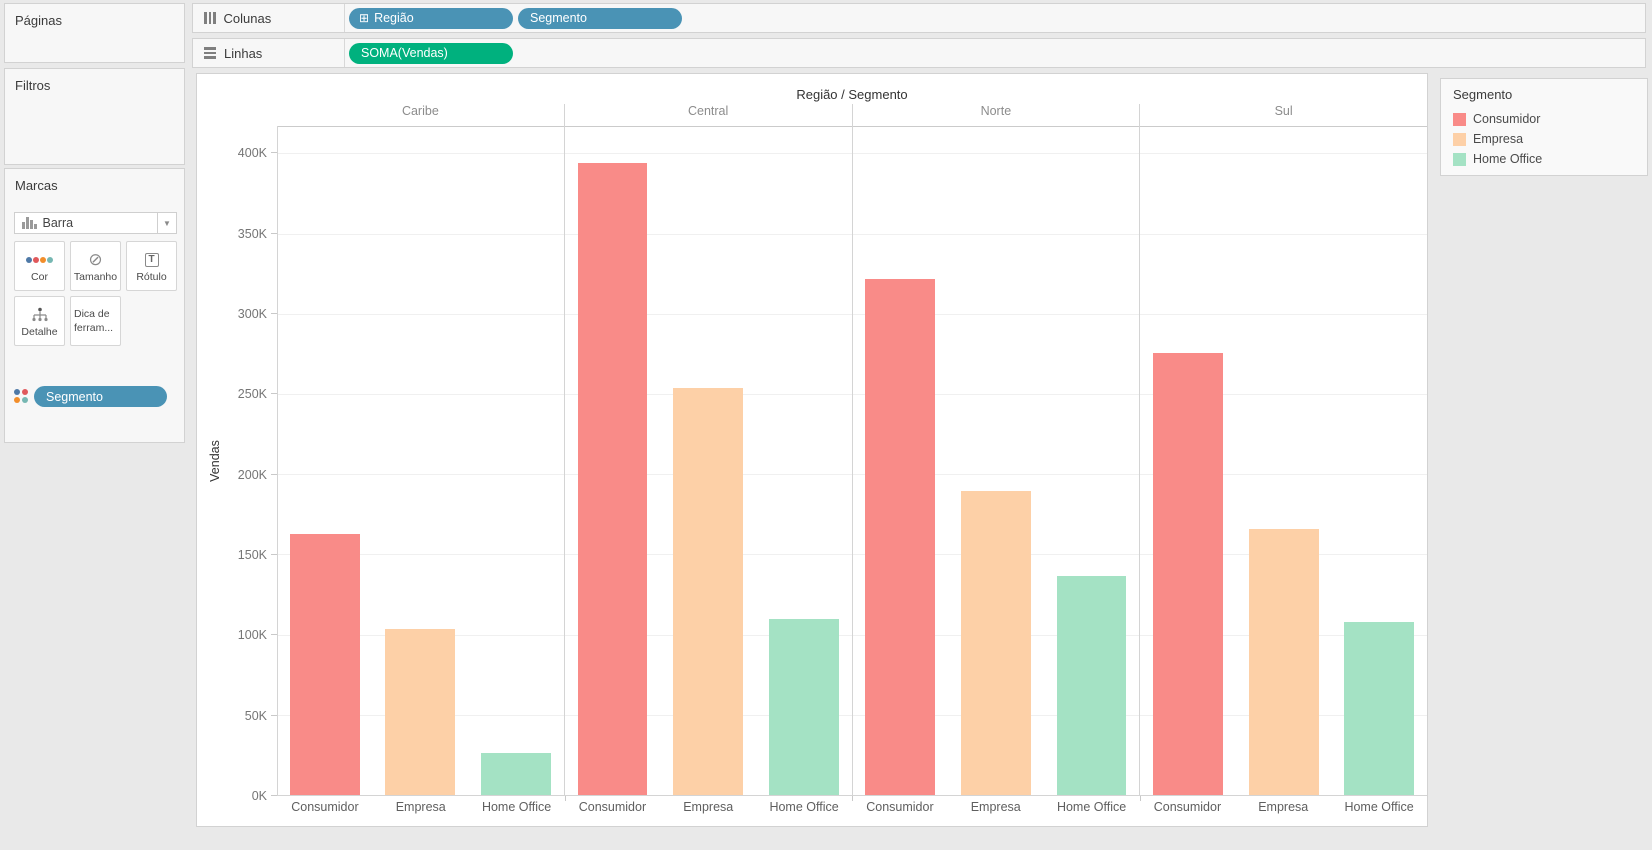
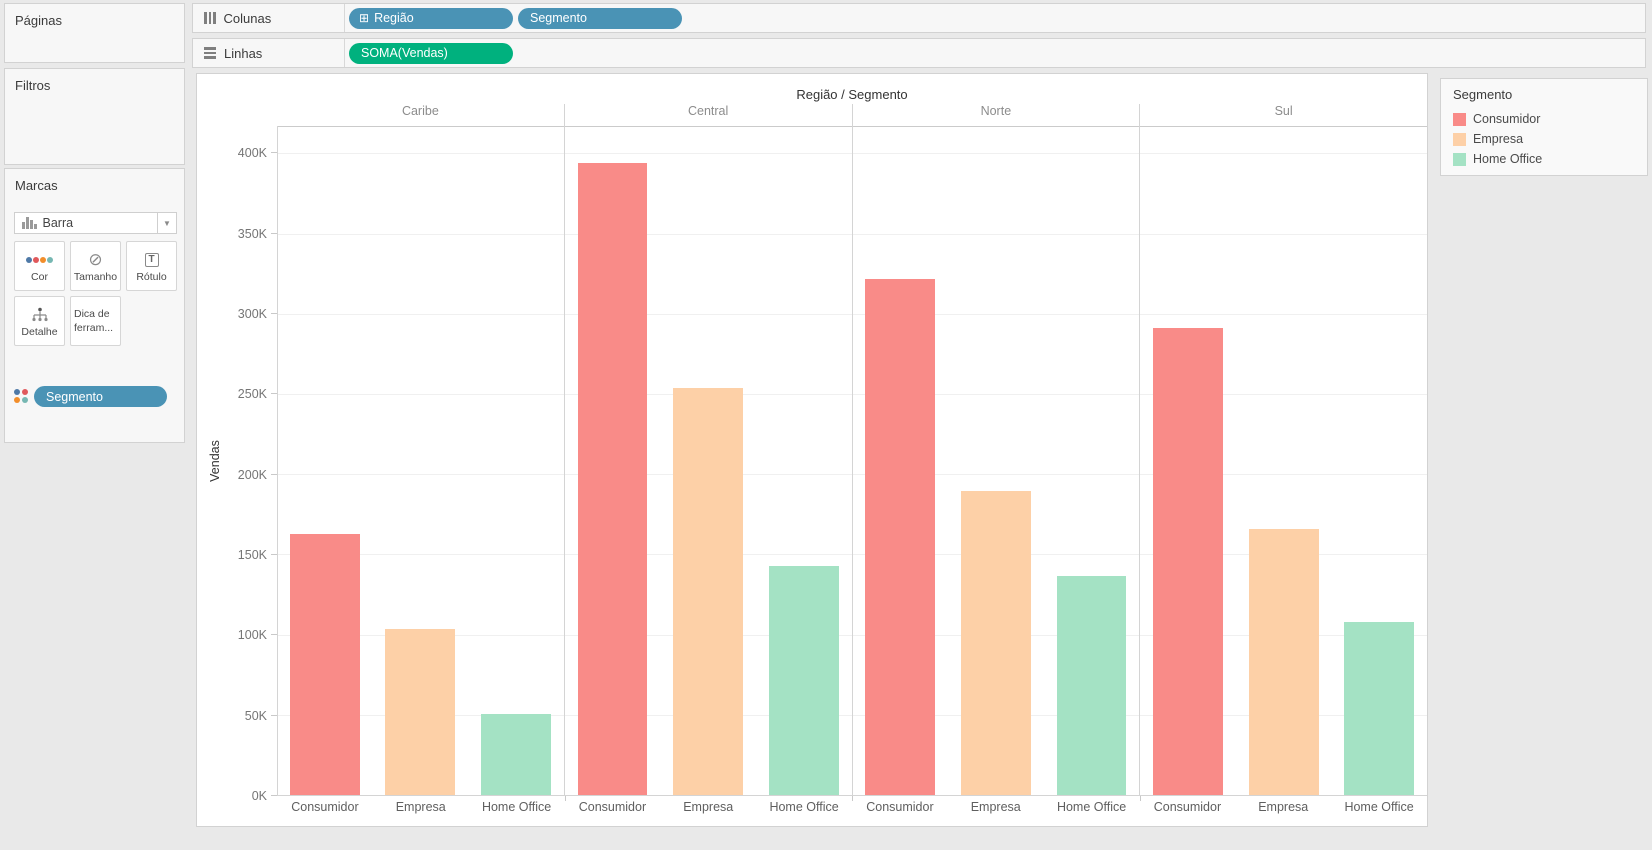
Home Office/Caribe: 27K -> 51K
Home Office/Central: 110K -> 143K
Consumidor/Sul: 276K -> 291K
